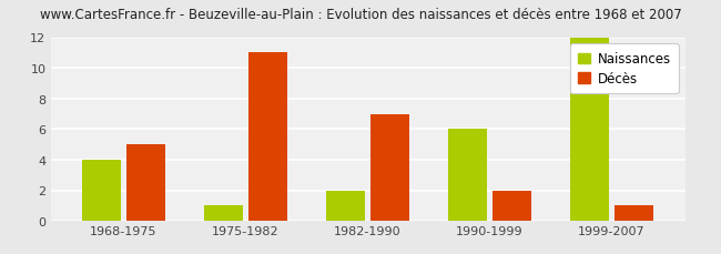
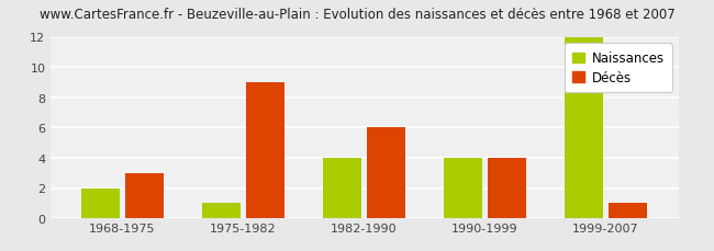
Naissances/1968-1975: 4 -> 2
Décès/1968-1975: 5 -> 3
Décès/1975-1982: 11 -> 9
Naissances/1982-1990: 2 -> 4
Décès/1982-1990: 7 -> 6
Naissances/1990-1999: 6 -> 4
Décès/1990-1999: 2 -> 4
